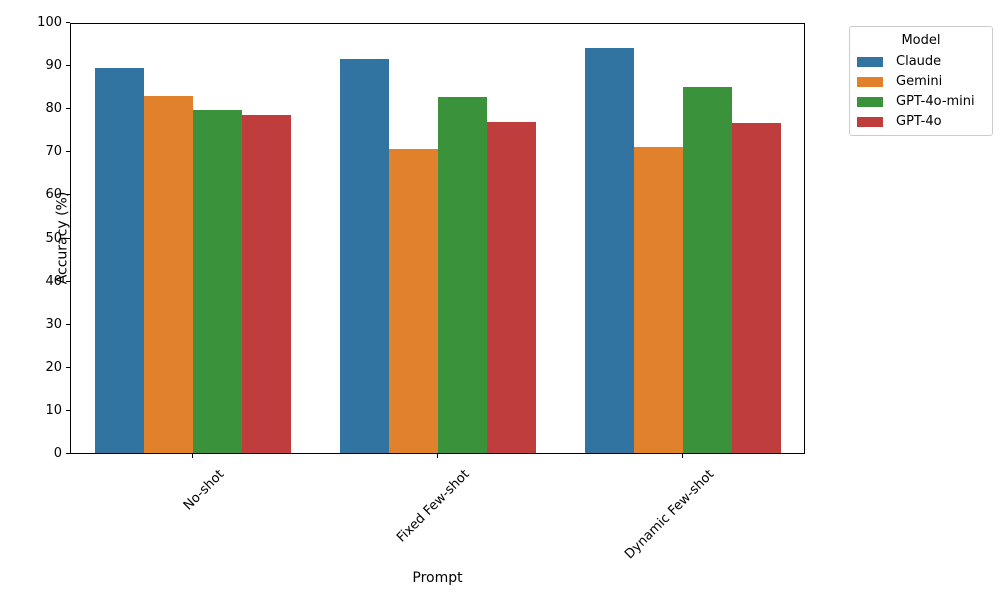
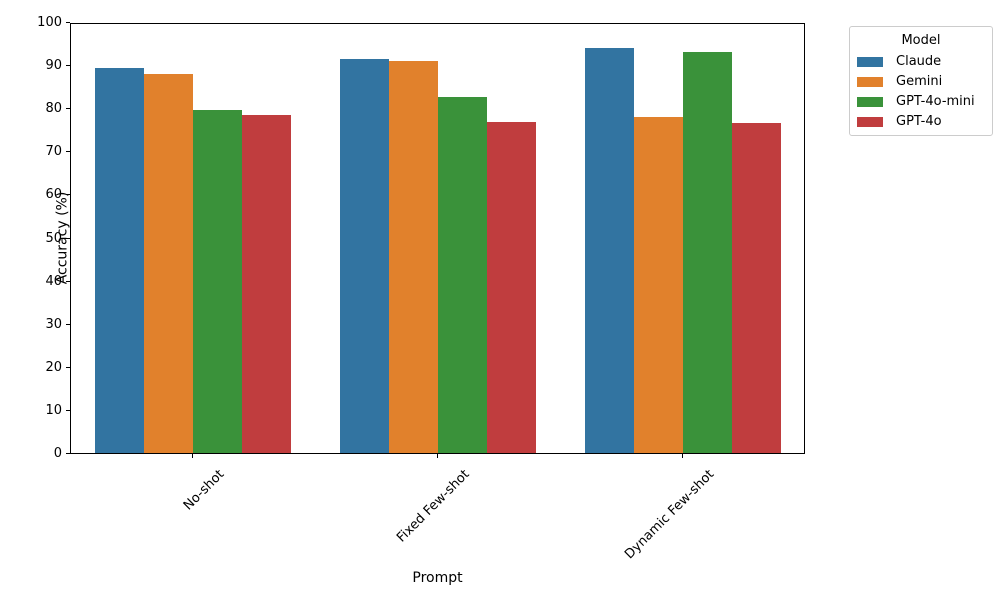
Gemini/No-shot: 83 -> 88
Gemini/Fixed Few-shot: 70 -> 91
Gemini/Dynamic Few-shot: 71 -> 78
GPT-4o-mini/Dynamic Few-shot: 85 -> 93
